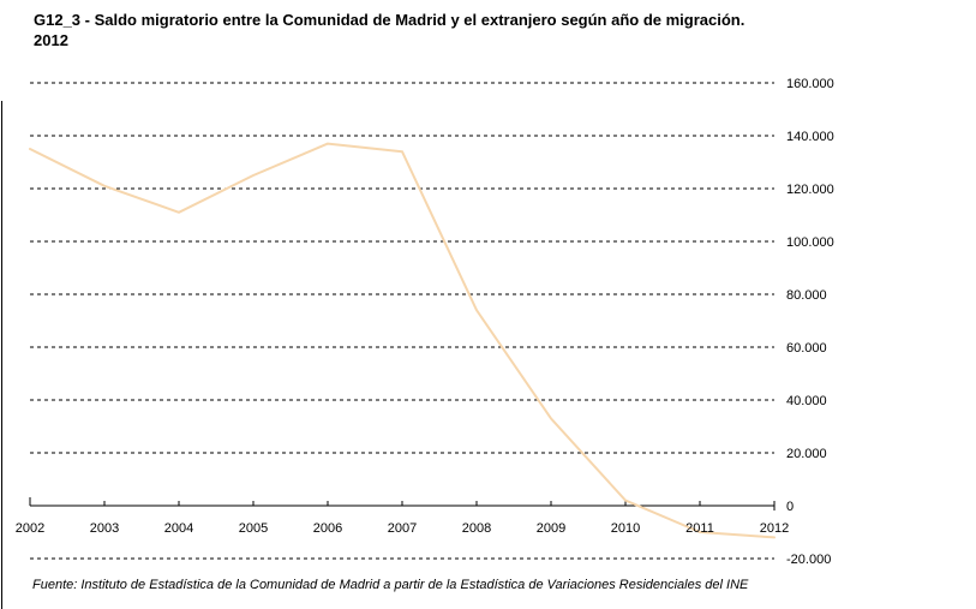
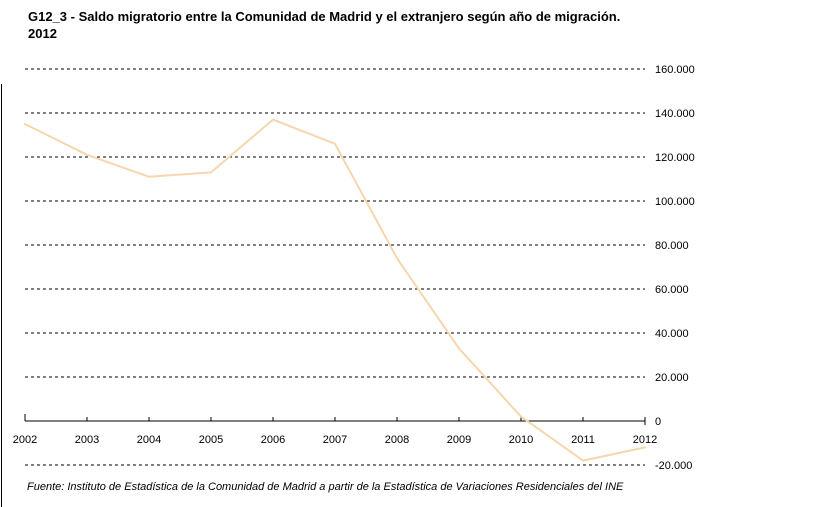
2005: 125000 -> 113000
2007: 134000 -> 126000
2011: -10000 -> -18000
